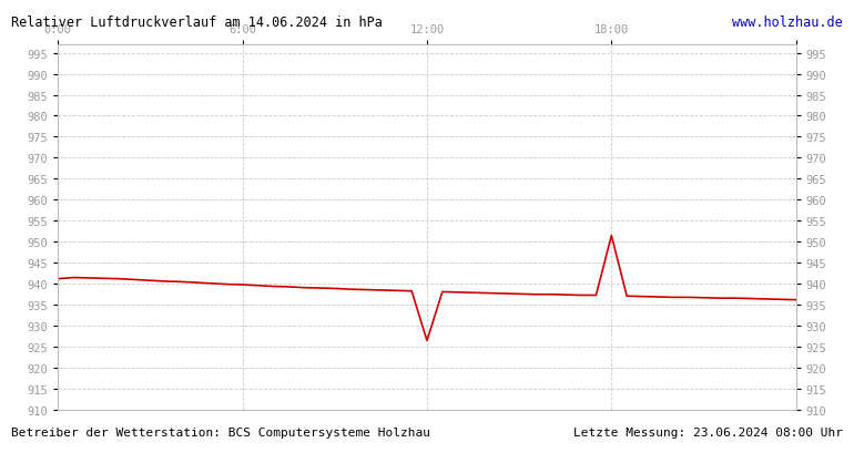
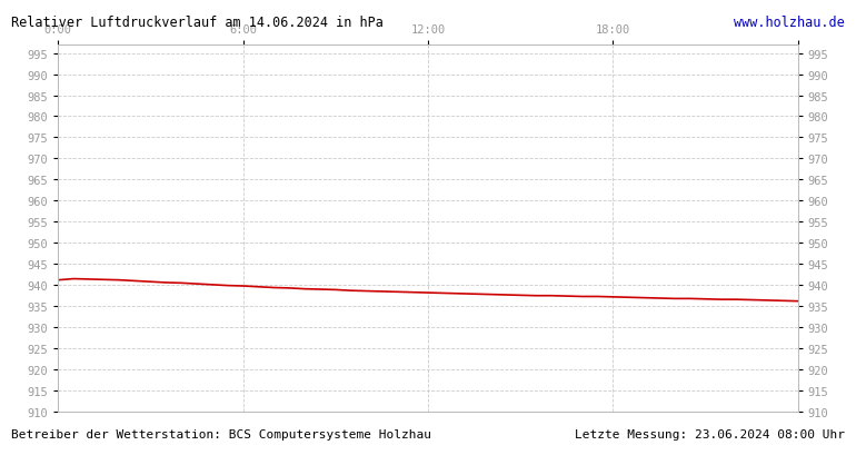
12:00: 926.5 -> 938.2
18:00: 951.5 -> 937.2
